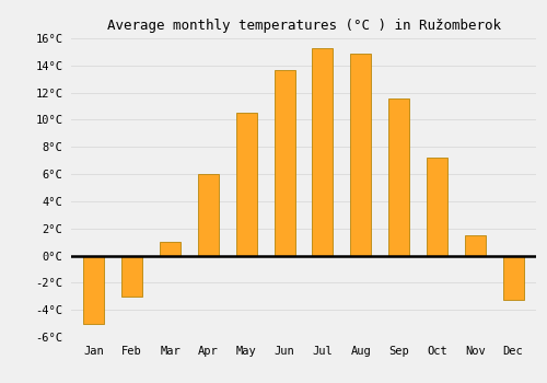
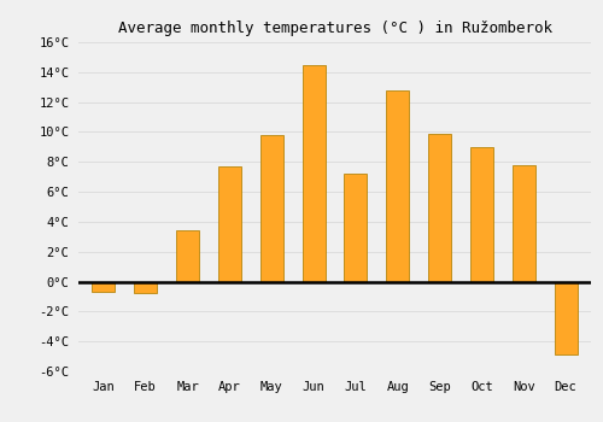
Jan: -5.0°C -> -0.7°C
Feb: -3.0°C -> -0.8°C
Mar: 1.0°C -> 3.4°C
Apr: 6.0°C -> 7.7°C
May: 10.5°C -> 9.8°C
Jun: 13.7°C -> 14.5°C
Jul: 15.3°C -> 7.2°C
Aug: 14.9°C -> 12.8°C
Sep: 11.6°C -> 9.9°C
Oct: 7.2°C -> 9.0°C
Nov: 1.5°C -> 7.8°C
Dec: -3.3°C -> -4.9°C
